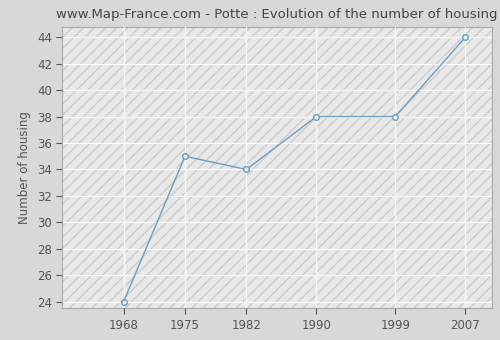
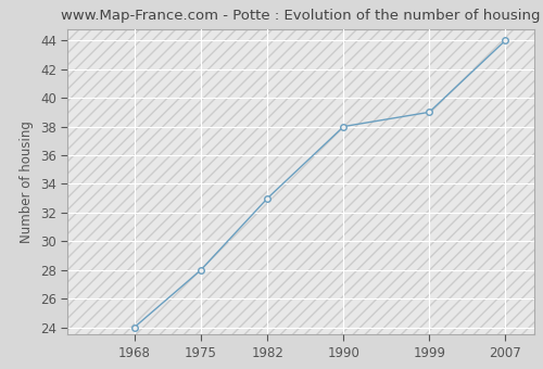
1975: 35 -> 28
1982: 34 -> 33
1999: 38 -> 39
